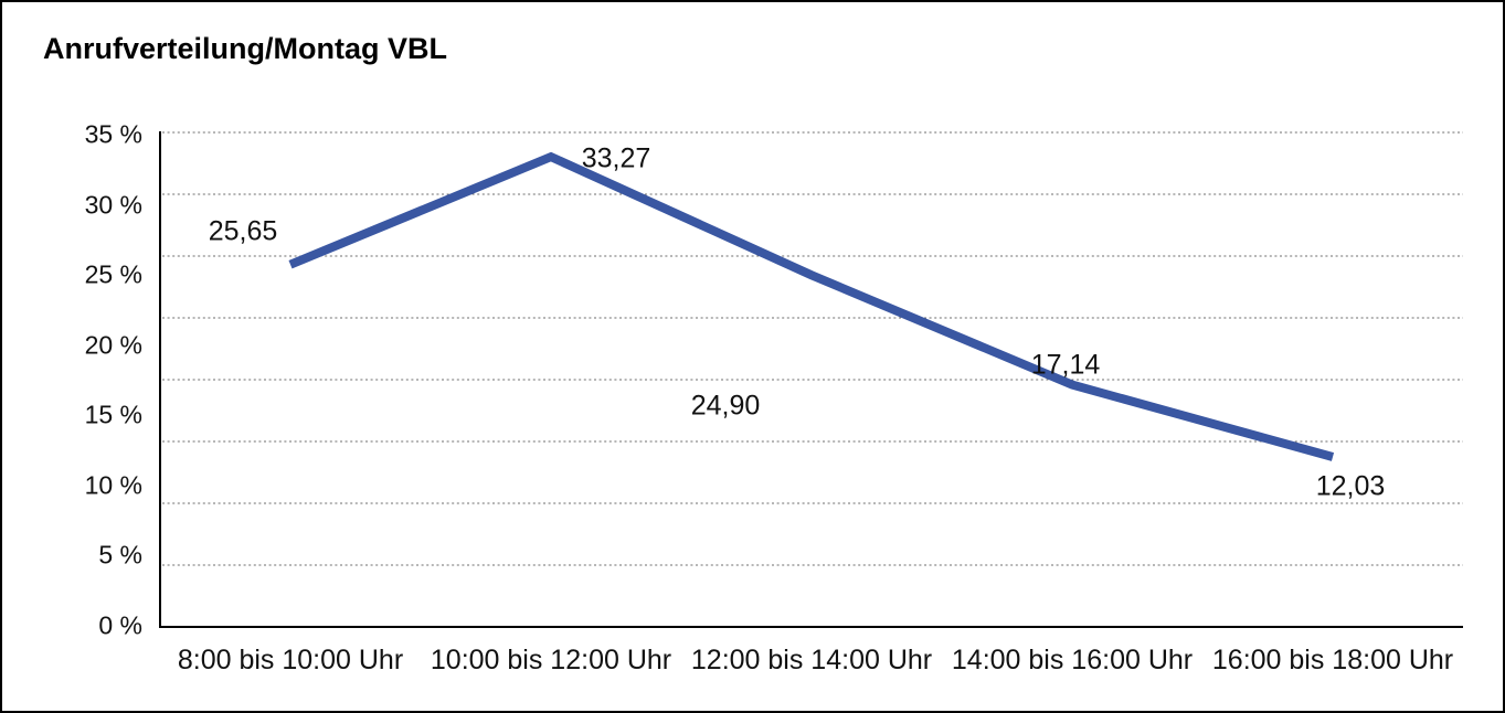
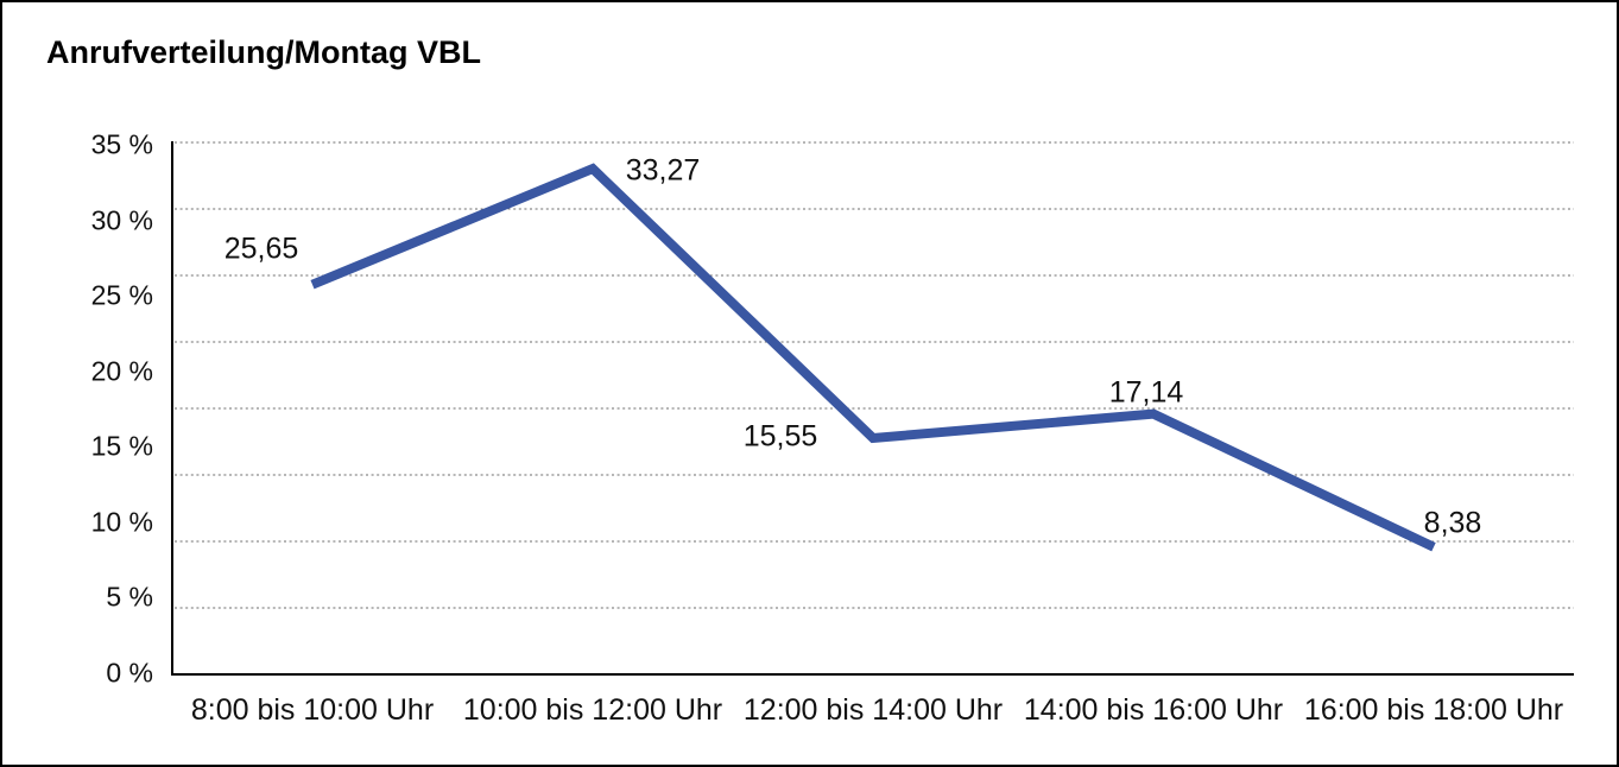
12:00 bis 14:00 Uhr: 24,90 -> 15,55
16:00 bis 18:00 Uhr: 12,03 -> 8,38
